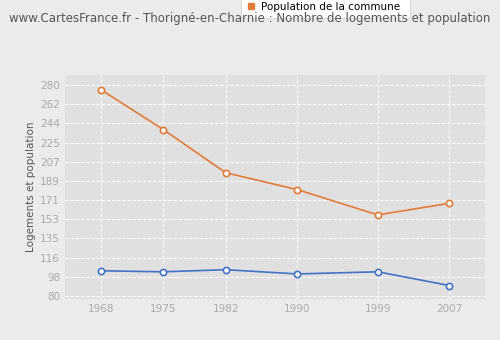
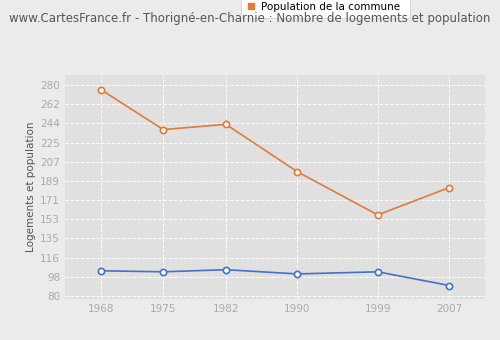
Population de la commune/1982: 197 -> 243
Population de la commune/1990: 181 -> 198
Population de la commune/2007: 168 -> 183
